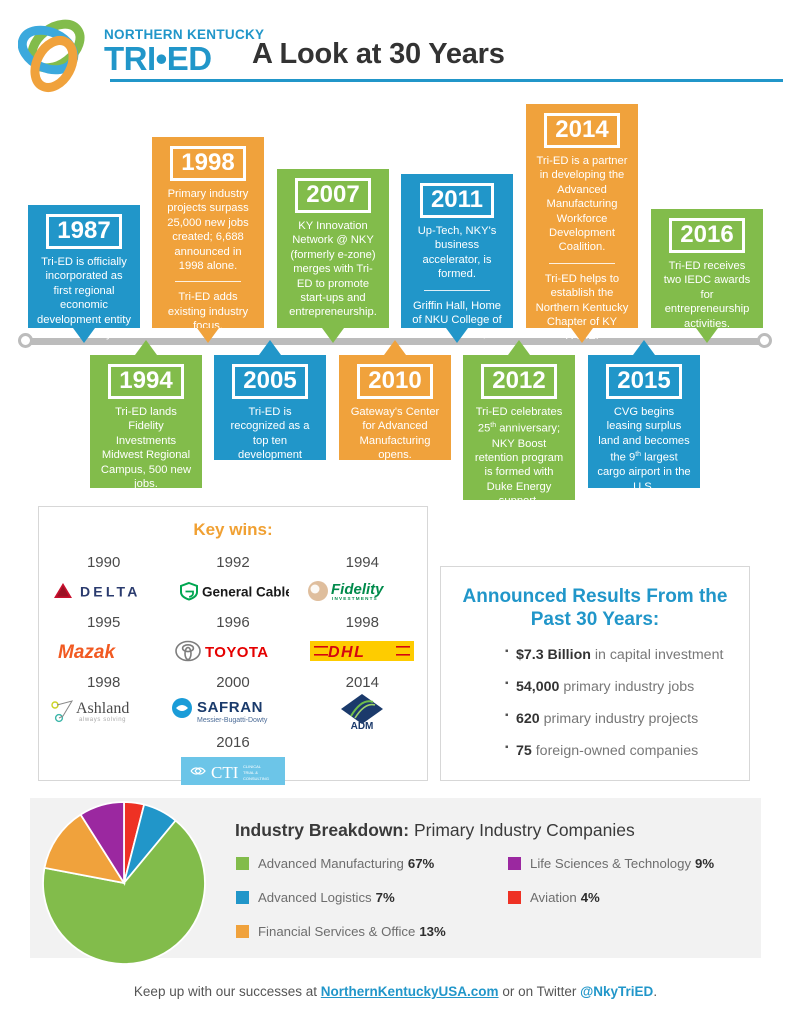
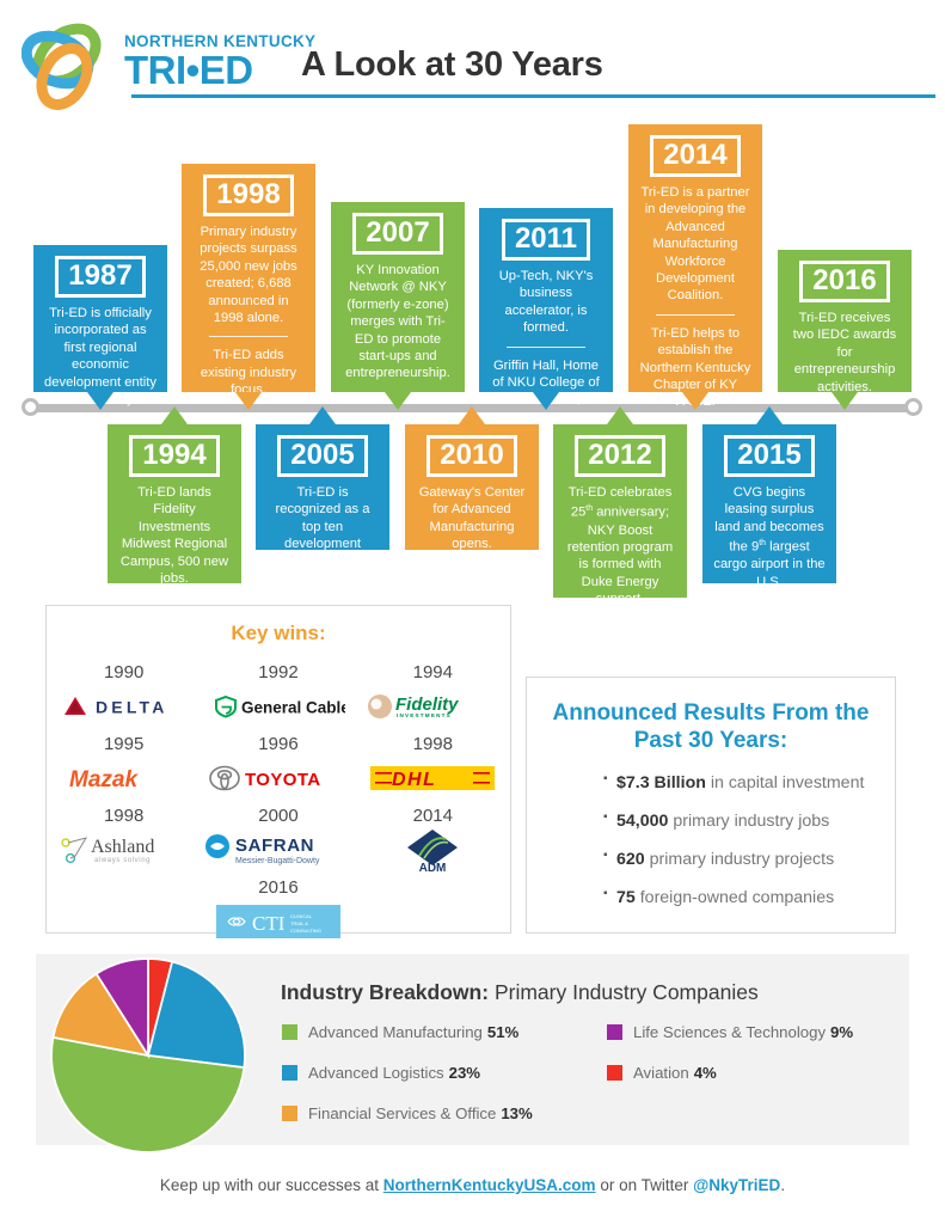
Advanced Manufacturing: 67% -> 51%
Advanced Logistics: 7% -> 23%
